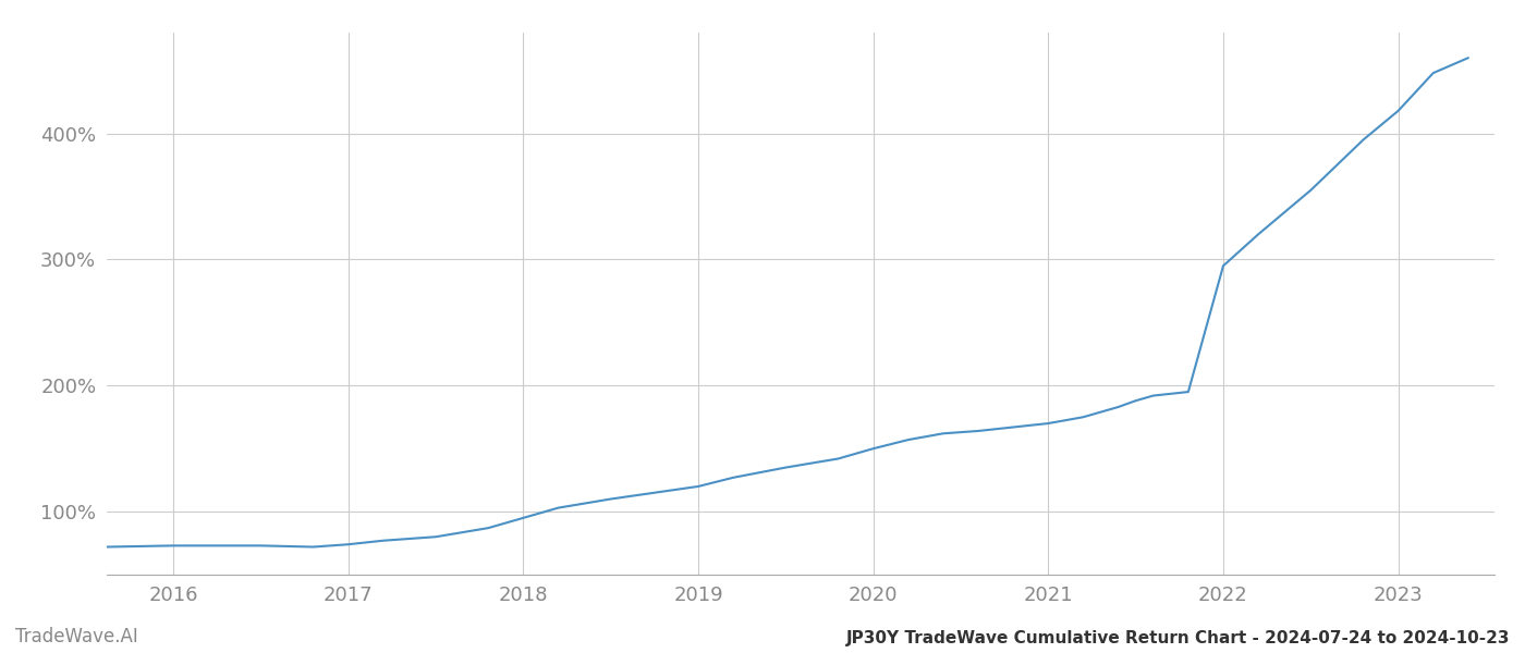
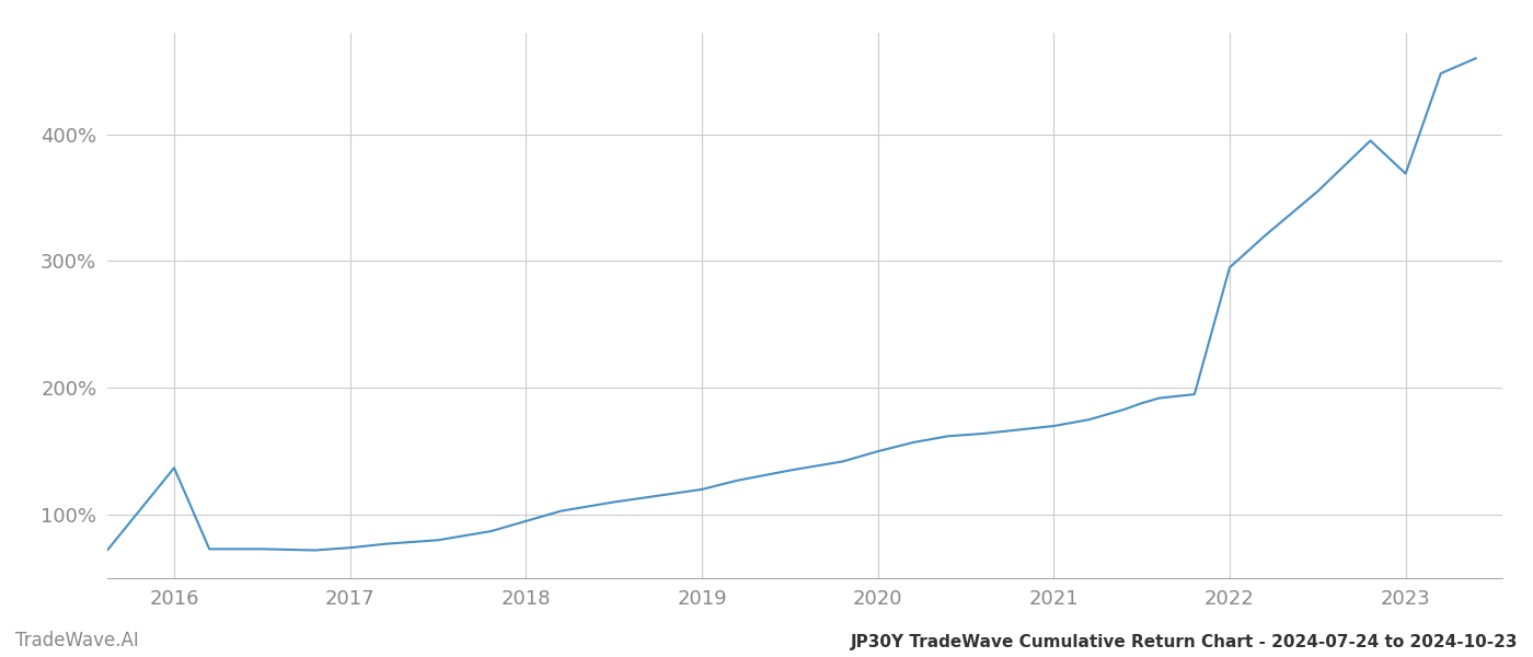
2016: 73% -> 137%
2023: 418% -> 369%
